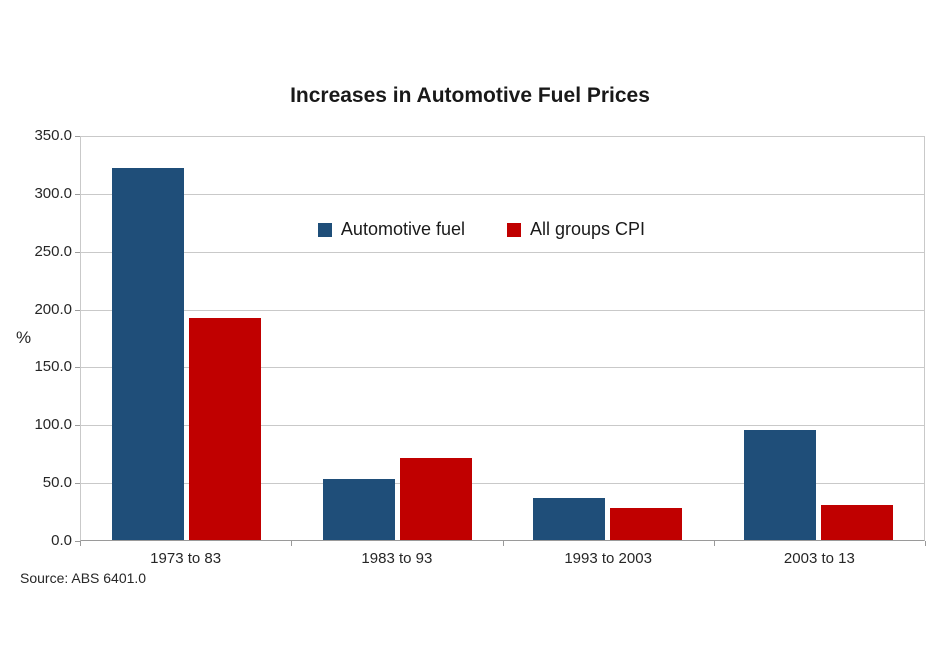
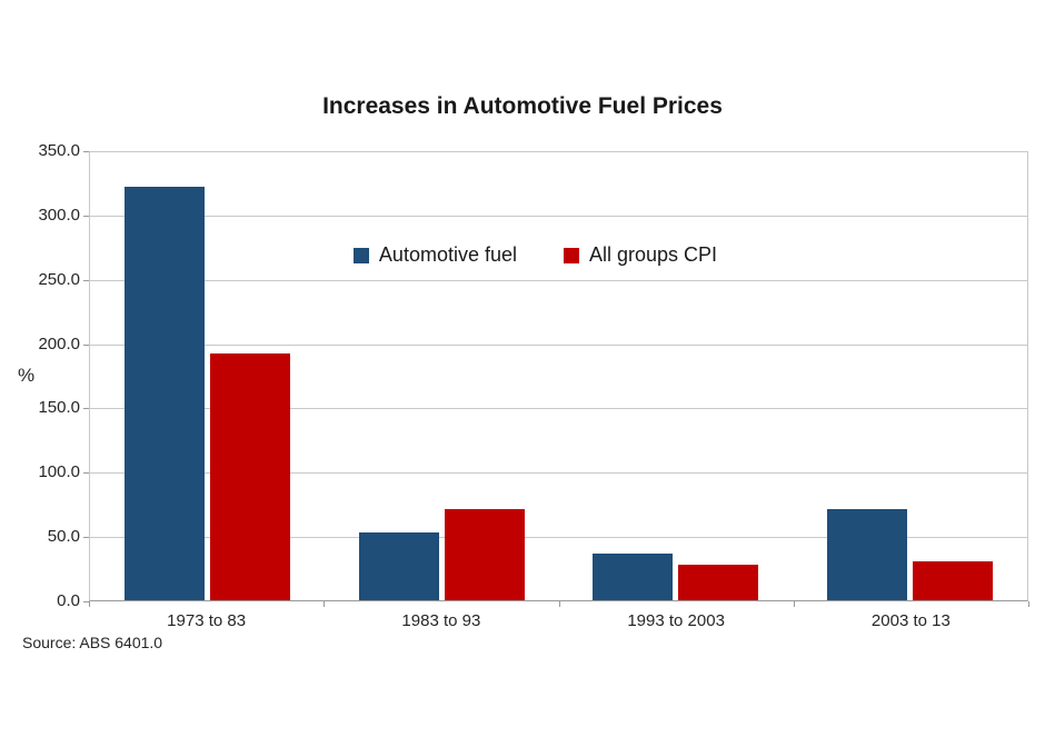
Automotive fuel/2003 to 13: 95 -> 71
